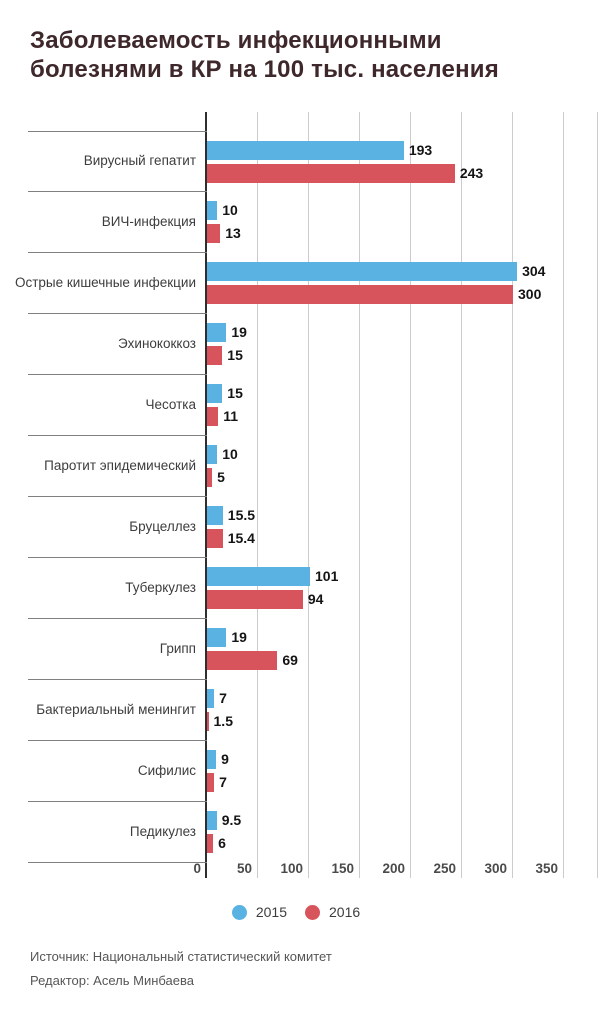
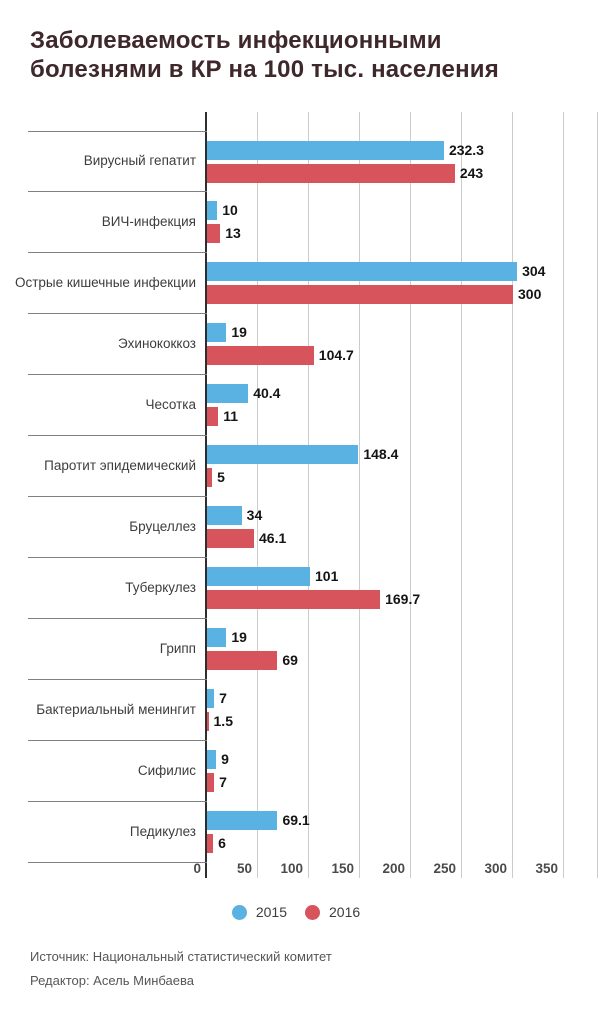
2015/Вирусный гепатит: 193 -> 232.3
2016/Эхинококкоз: 15 -> 104.7
2015/Чесотка: 15 -> 40.4
2015/Паротит эпидемический: 10 -> 148.4
2015/Бруцеллез: 15.5 -> 34
2016/Бруцеллез: 15.4 -> 46.1
2016/Туберкулез: 94 -> 169.7
2015/Педикулез: 9.5 -> 69.1
